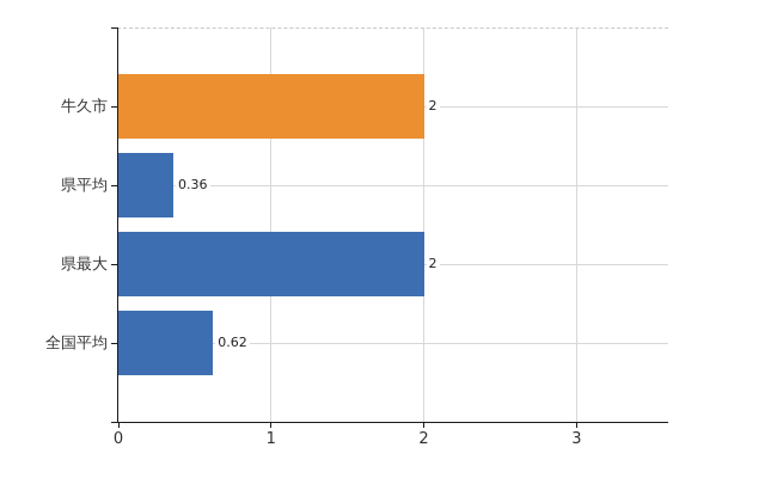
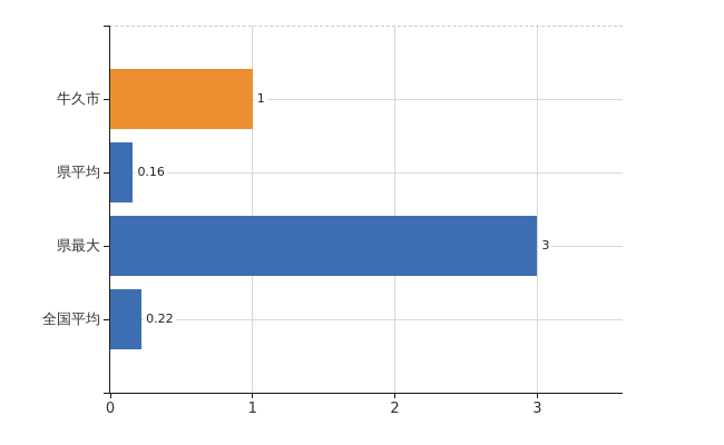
牛久市: 2 -> 1
県平均: 0.36 -> 0.16
県最大: 2 -> 3
全国平均: 0.62 -> 0.22
